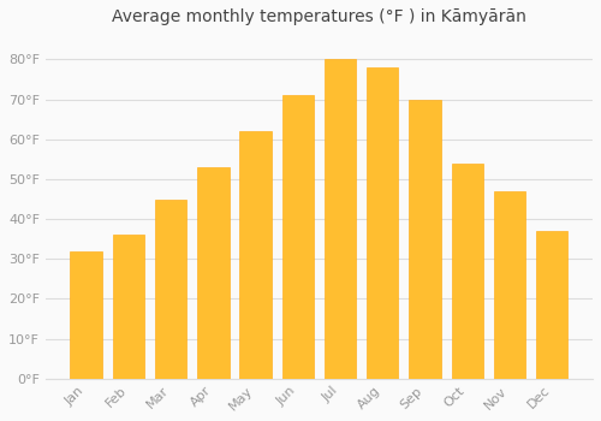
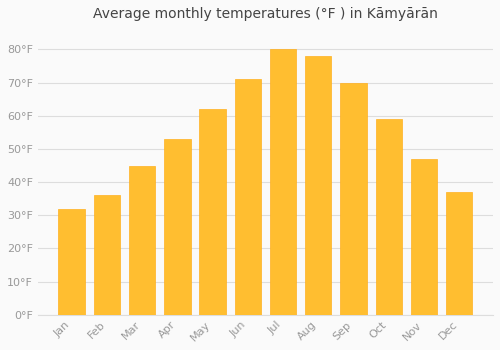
Oct: 54°F -> 59°F
